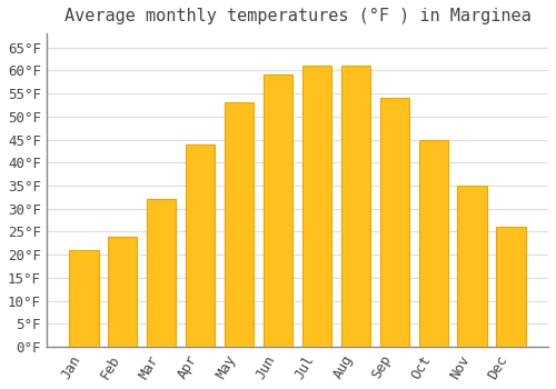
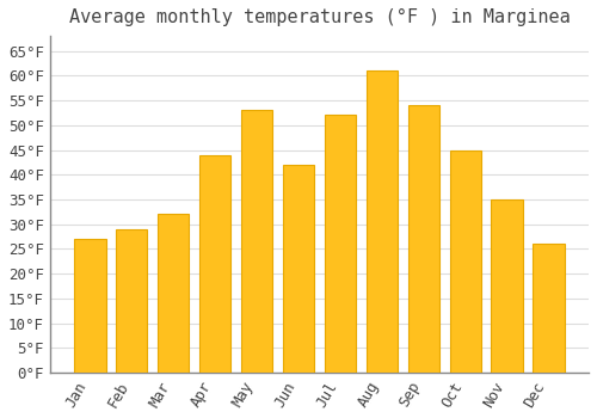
Jan: 21°F -> 27°F
Feb: 24°F -> 29°F
Jun: 59°F -> 42°F
Jul: 61°F -> 52°F
